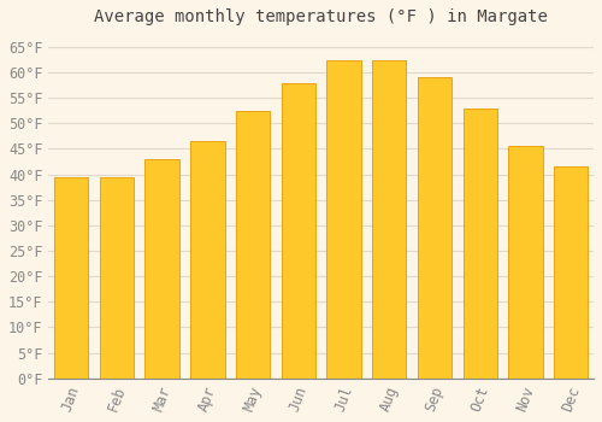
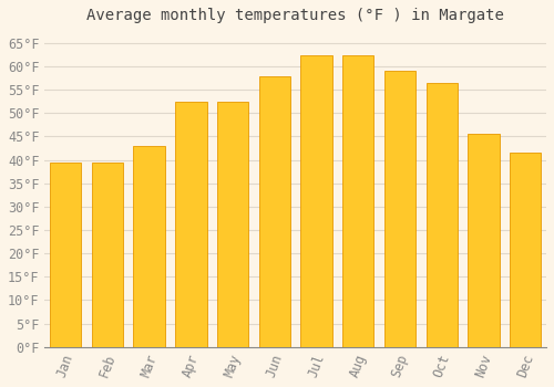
Apr: 46.5°F -> 52.5°F
Oct: 53.0°F -> 56.5°F
